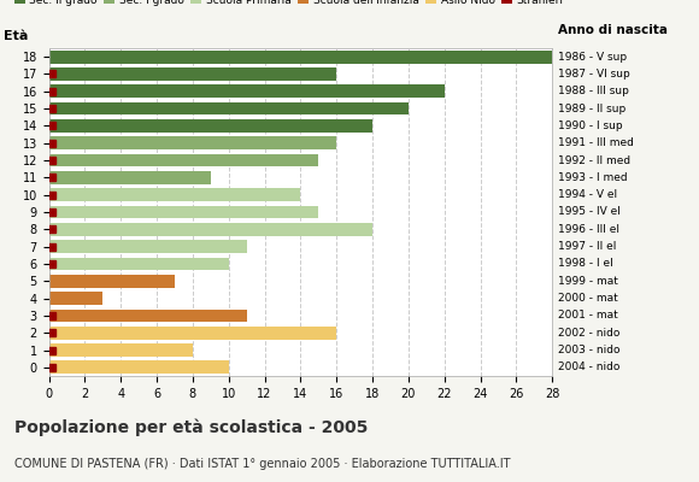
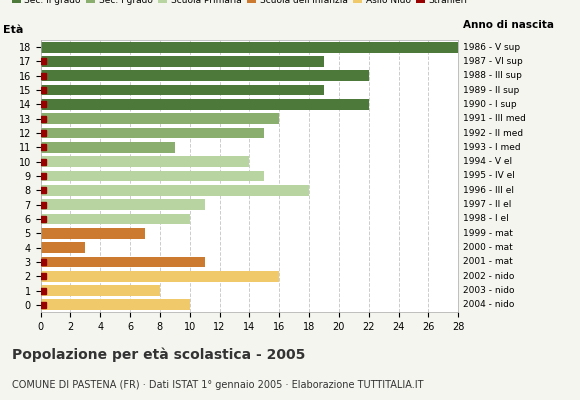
17: 16 -> 19
15: 20 -> 19
14: 18 -> 22
